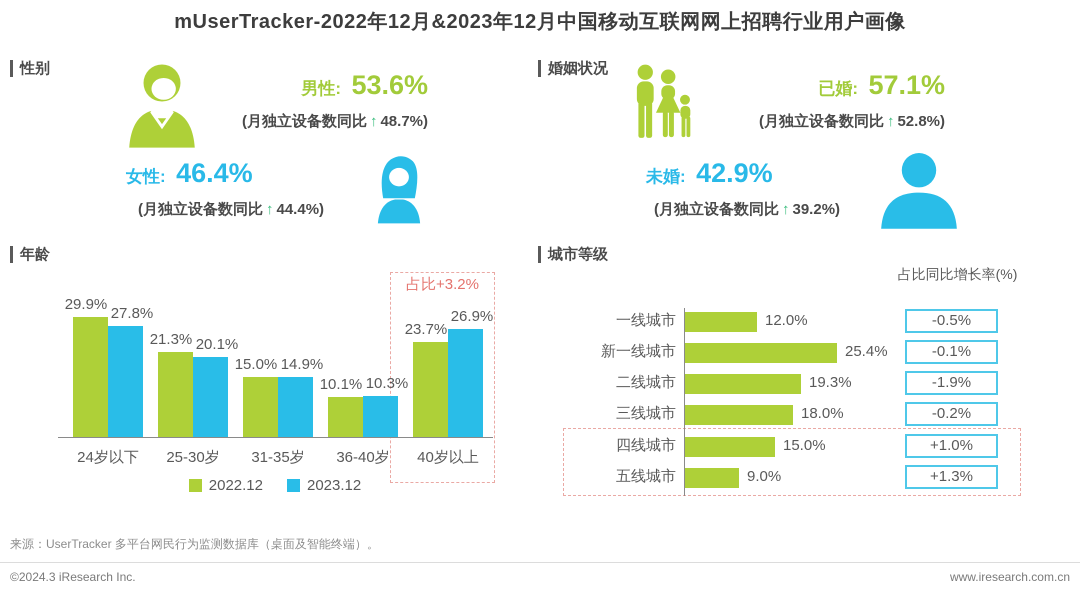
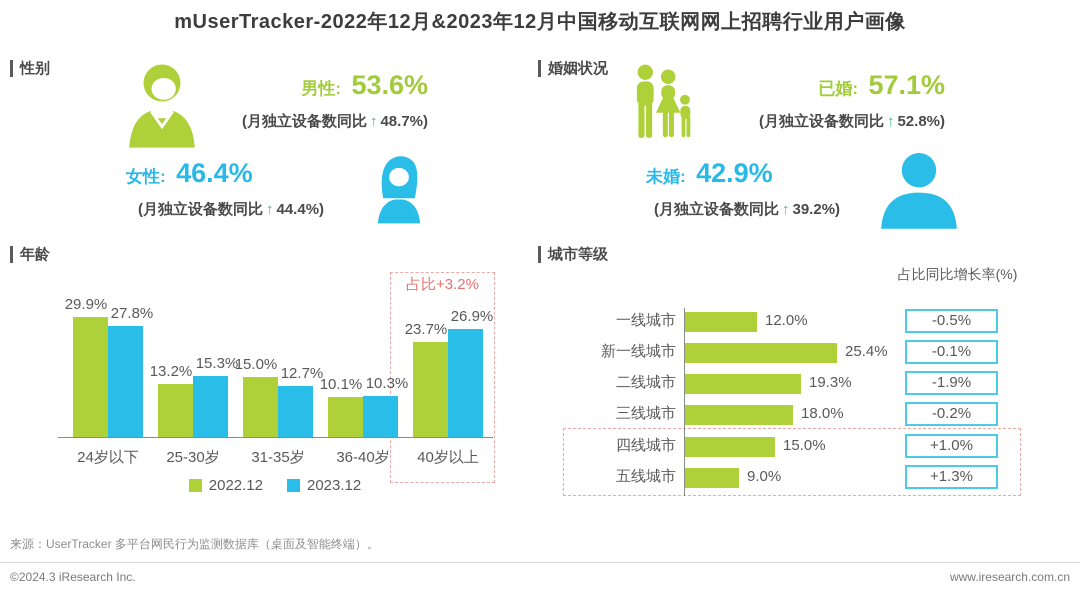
年龄/2022.12/25-30岁: 21.3% -> 13.2%
年龄/2023.12/25-30岁: 20.1% -> 15.3%
年龄/2023.12/31-35岁: 14.9% -> 12.7%
